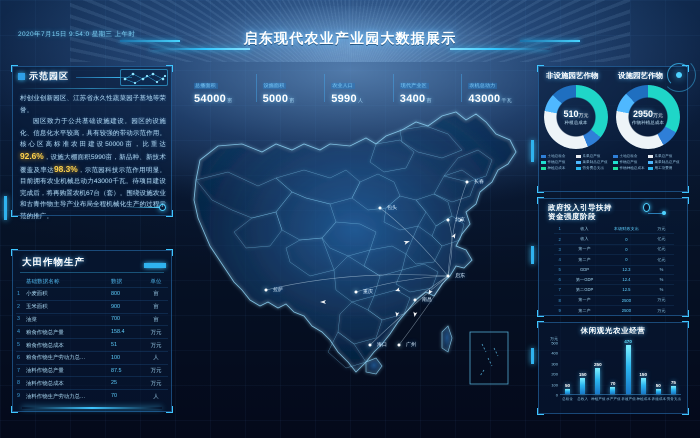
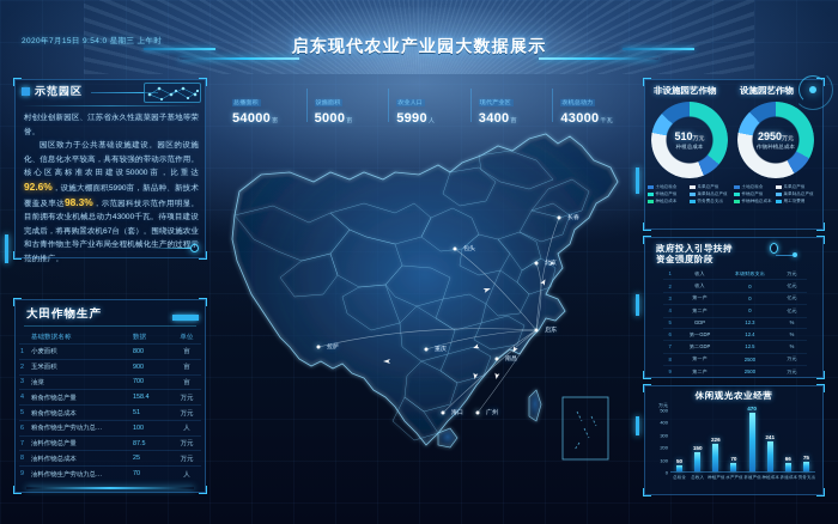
种植产值: 250 -> 226
种植成本: 150 -> 241
养殖成本: 50 -> 66
